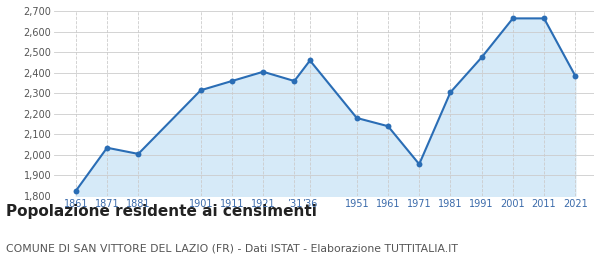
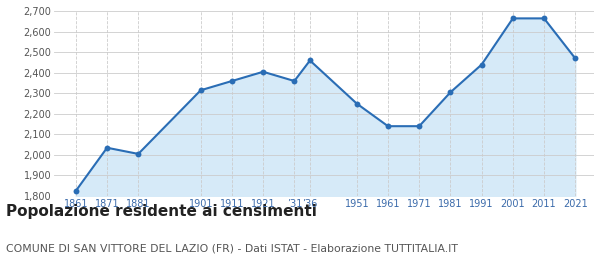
1951: 2,180 -> 2,250
1971: 1,955 -> 2,140
1991: 2,475 -> 2,440
2021: 2,385 -> 2,470
